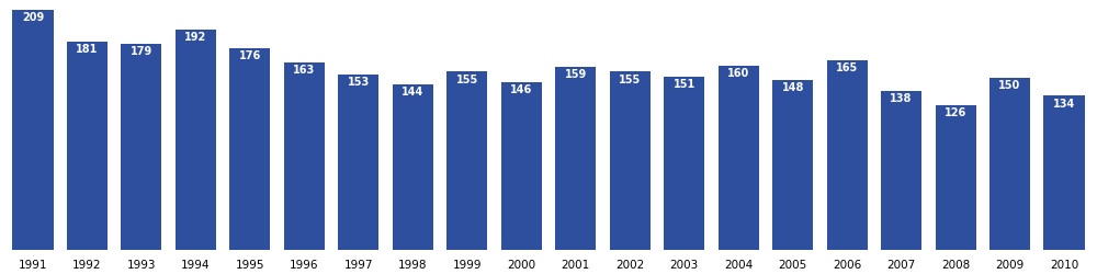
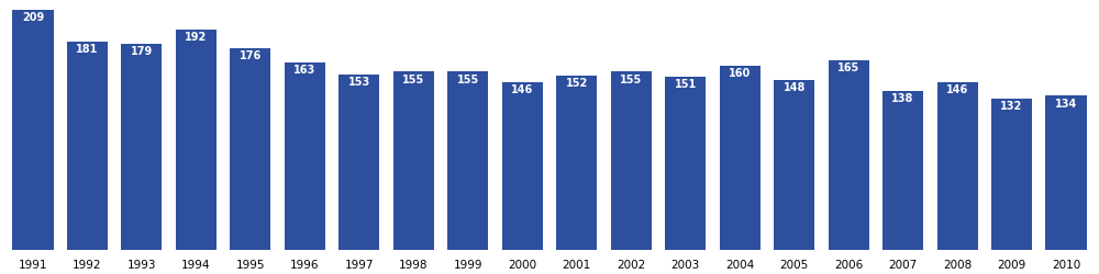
1998: 144 -> 155
2001: 159 -> 152
2008: 126 -> 146
2009: 150 -> 132
